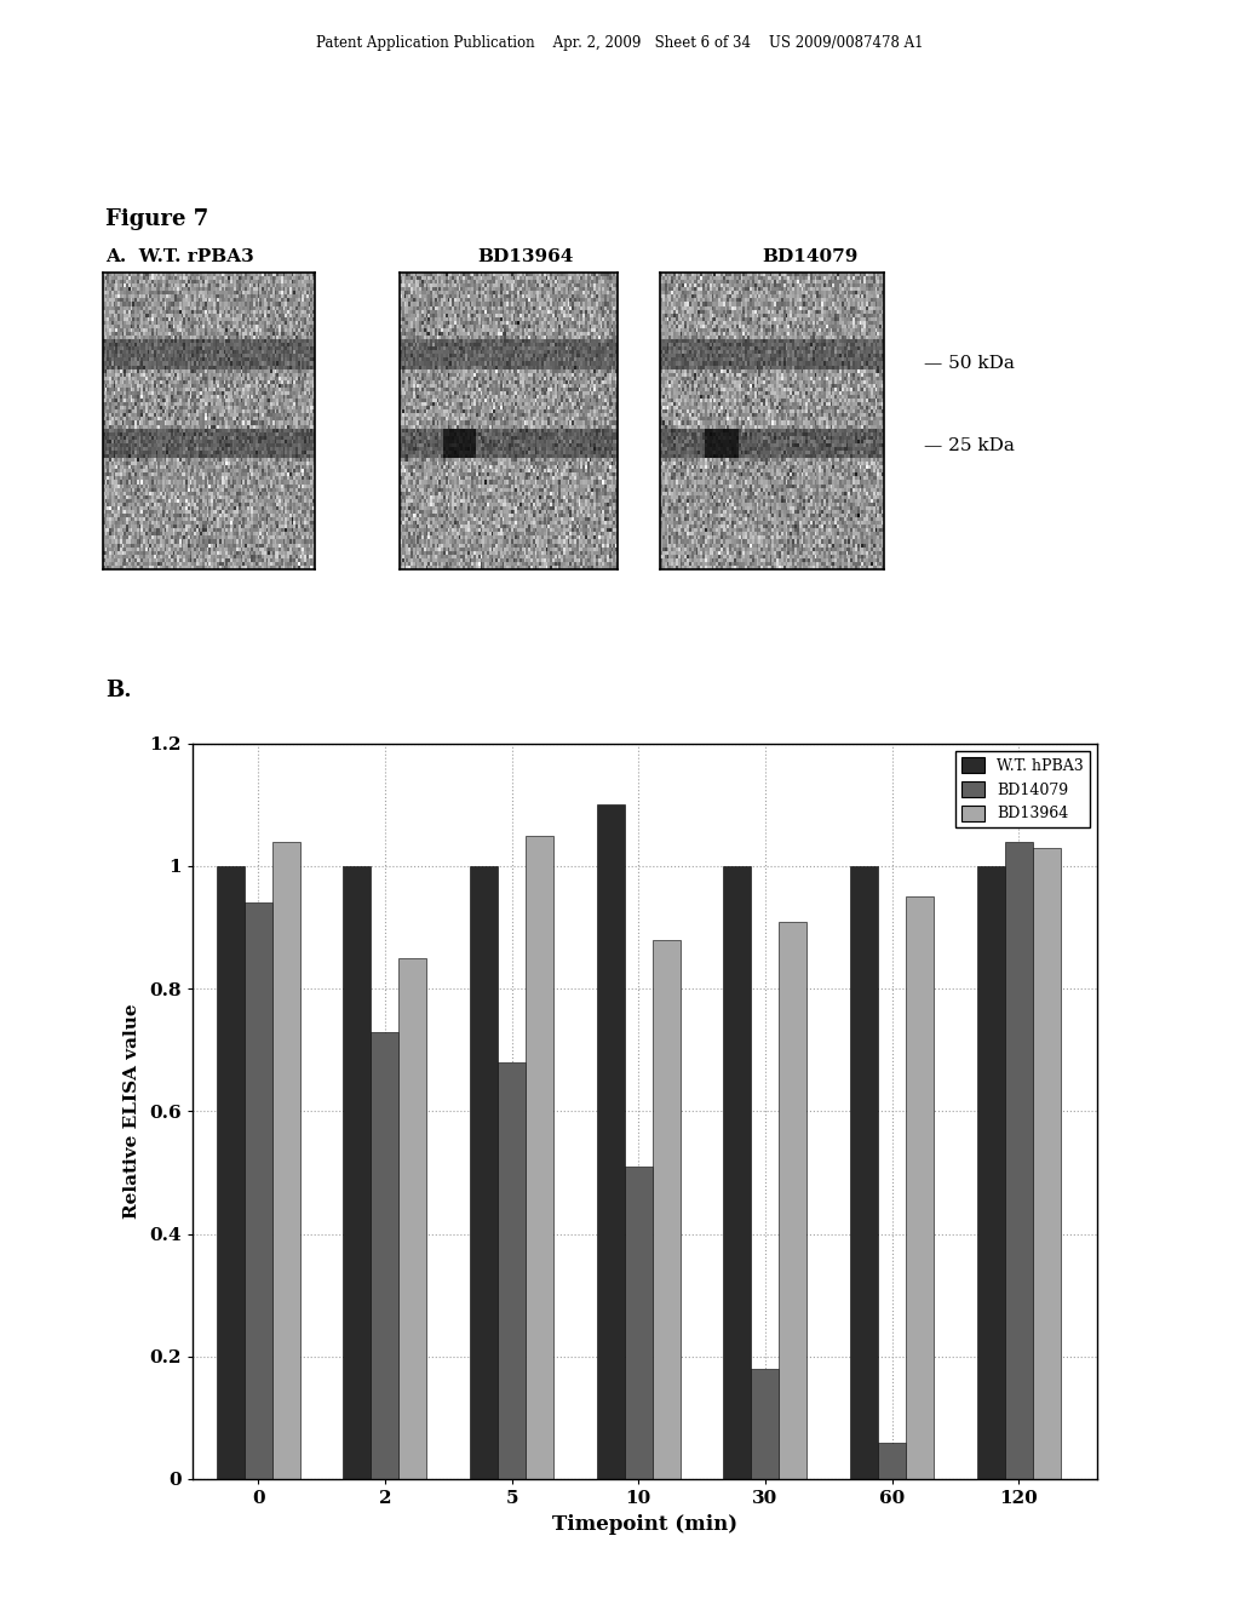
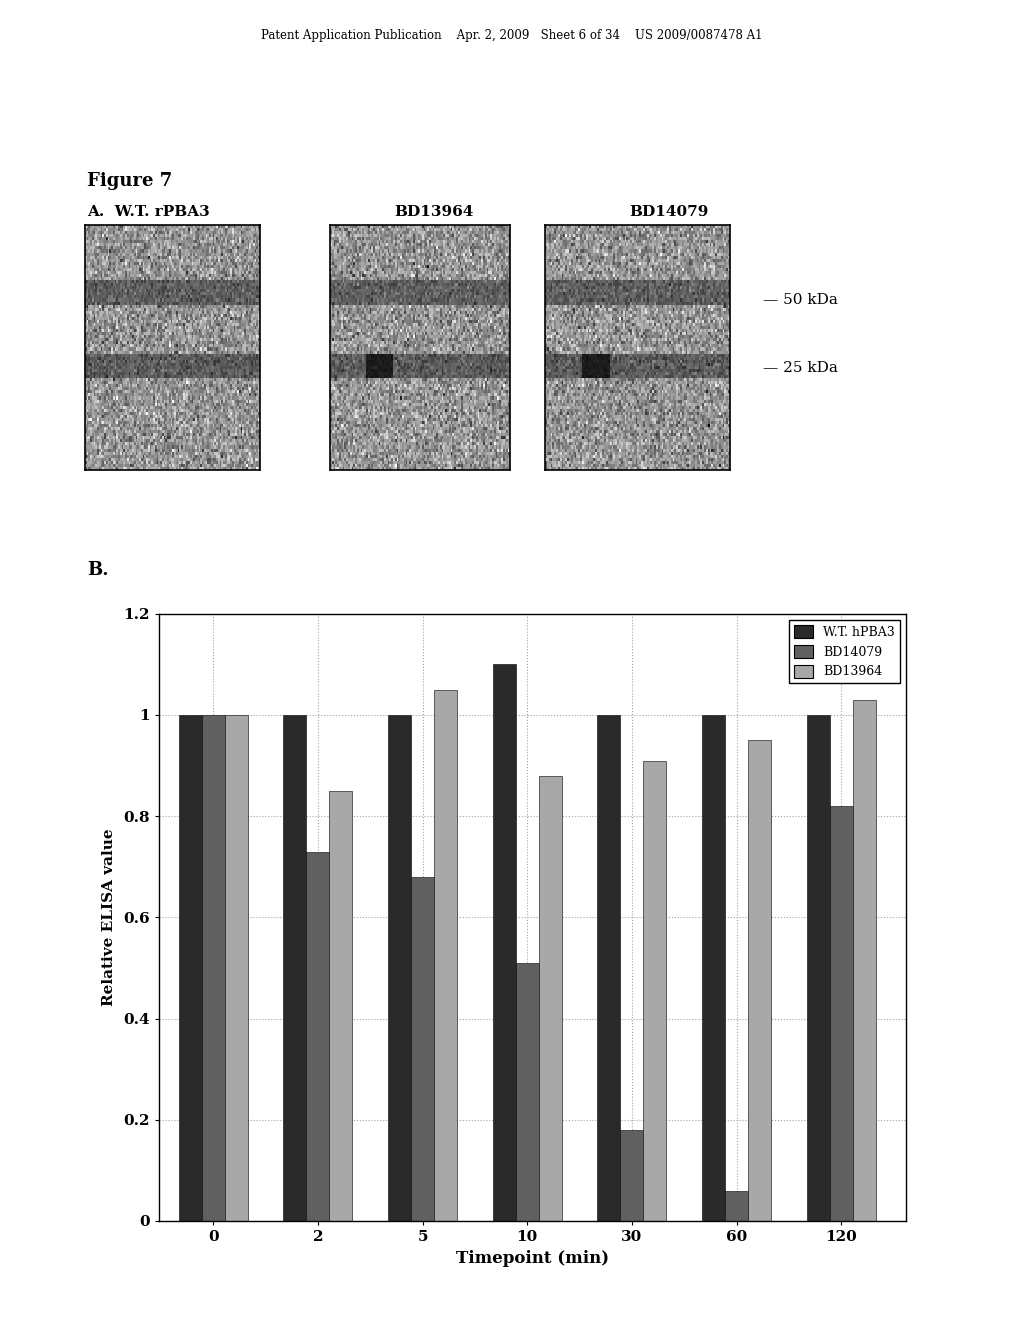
BD14079/0: 0.94 -> 1.00
BD13964/0: 1.04 -> 1.00
BD14079/120: 1.04 -> 0.82
